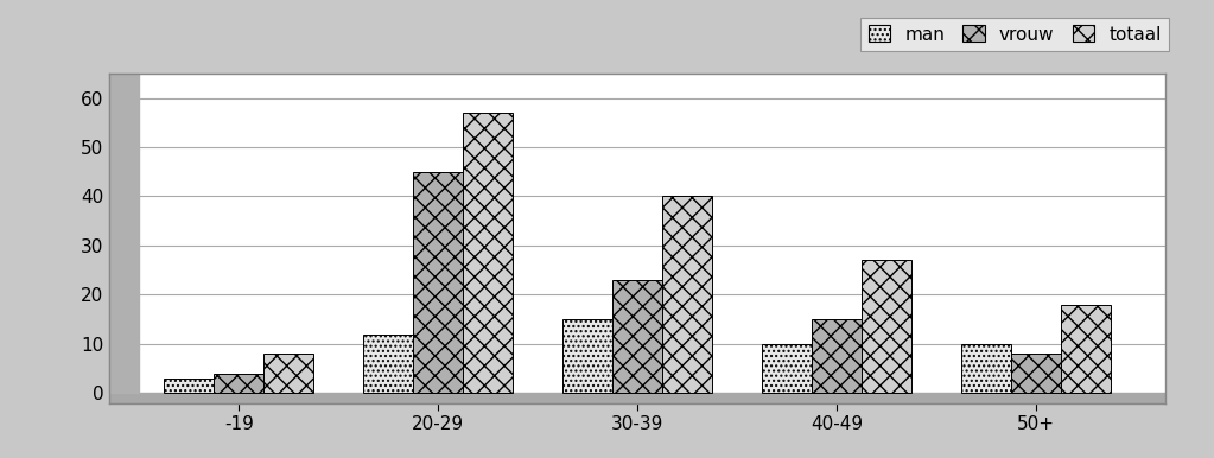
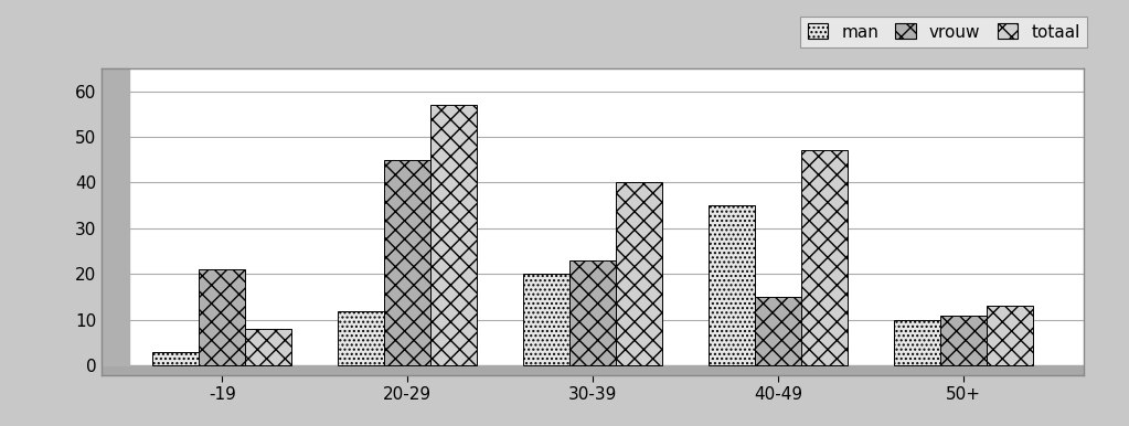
vrouw/-19: 4 -> 21
man/30-39: 15 -> 20
man/40-49: 10 -> 35
totaal/40-49: 27 -> 47
vrouw/50+: 8 -> 11
totaal/50+: 18 -> 13
